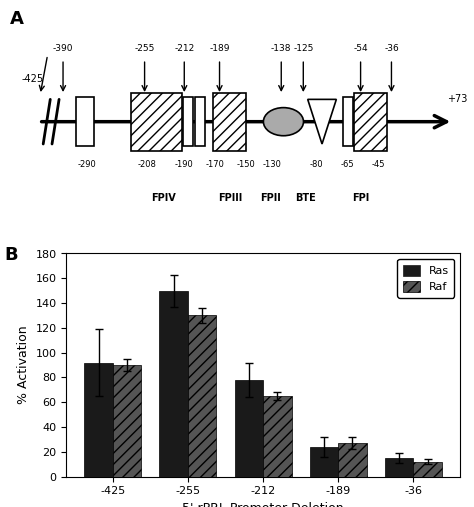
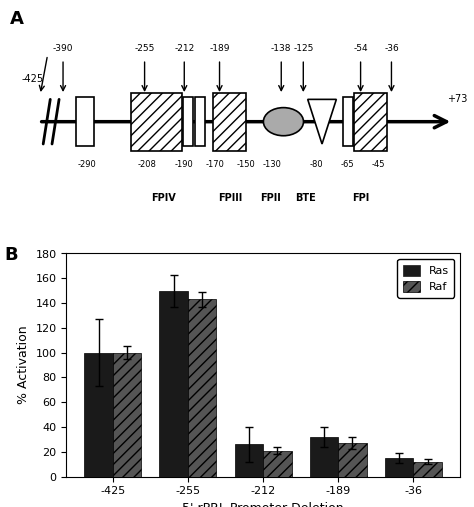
Ras/-425: 92 -> 100
Raf/-425: 90 -> 100
Raf/-255: 130 -> 143
Ras/-212: 78 -> 26
Raf/-212: 65 -> 21
Ras/-189: 24 -> 32
